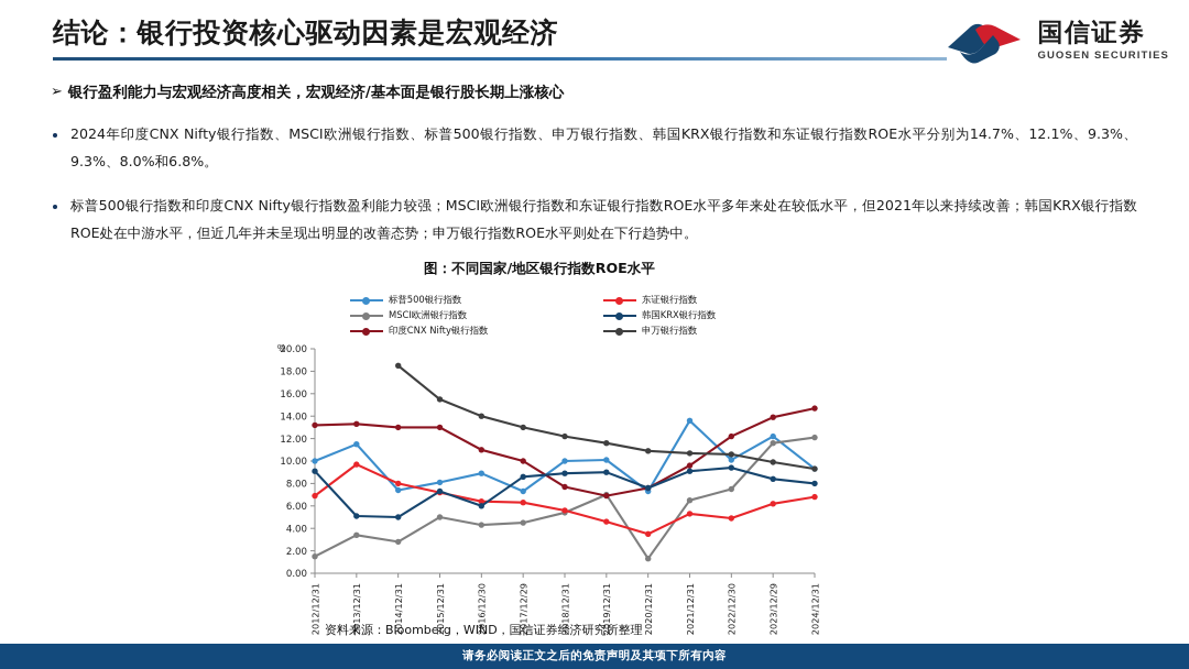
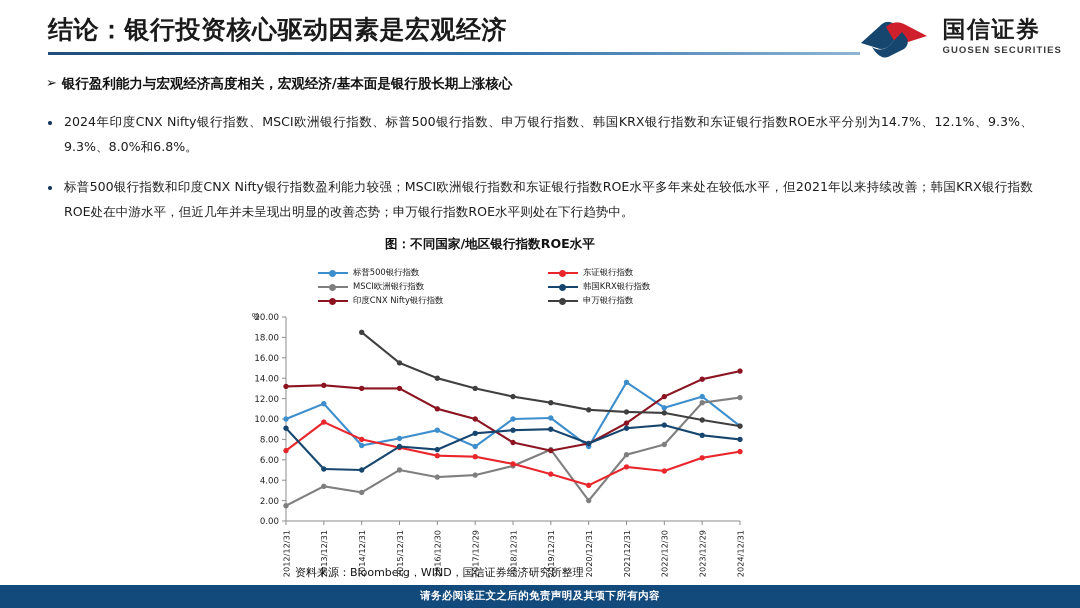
韩国KRX银行指数/2016/12/30: 6.0 -> 7.0
MSCI欧洲银行指数/2020/12/31: 1.3 -> 2.0
标普500银行指数/2022/12/30: 10.1 -> 11.1
